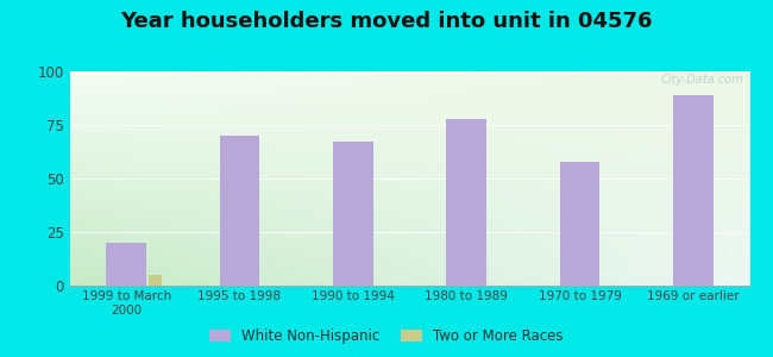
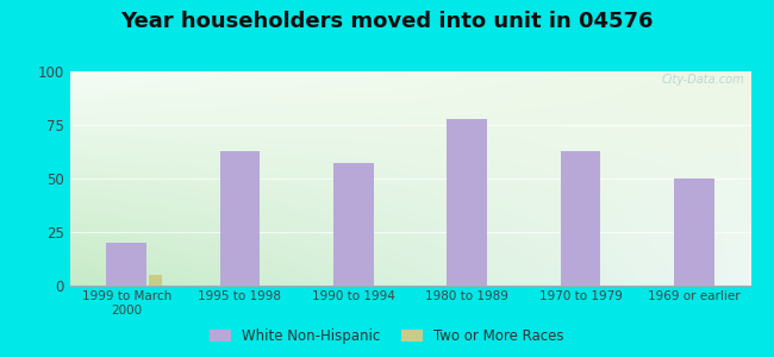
White Non-Hispanic/1995 to 1998: 70 -> 63
White Non-Hispanic/1990 to 1994: 67 -> 57
White Non-Hispanic/1970 to 1979: 58 -> 63
White Non-Hispanic/1969 or earlier: 89 -> 50
